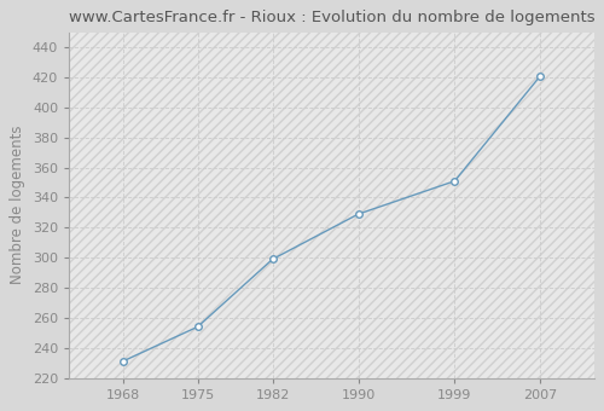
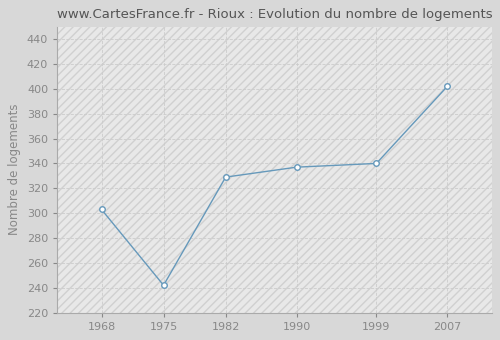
1968: 231 -> 303
1975: 254 -> 242
1982: 299 -> 329
1990: 329 -> 337
1999: 351 -> 340
2007: 421 -> 402
